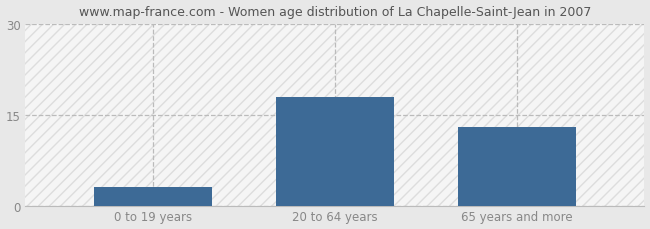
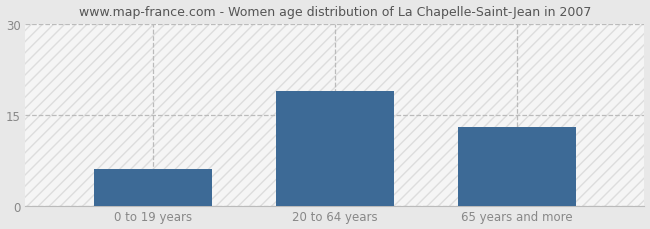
0 to 19 years: 3 -> 6
20 to 64 years: 18 -> 19
